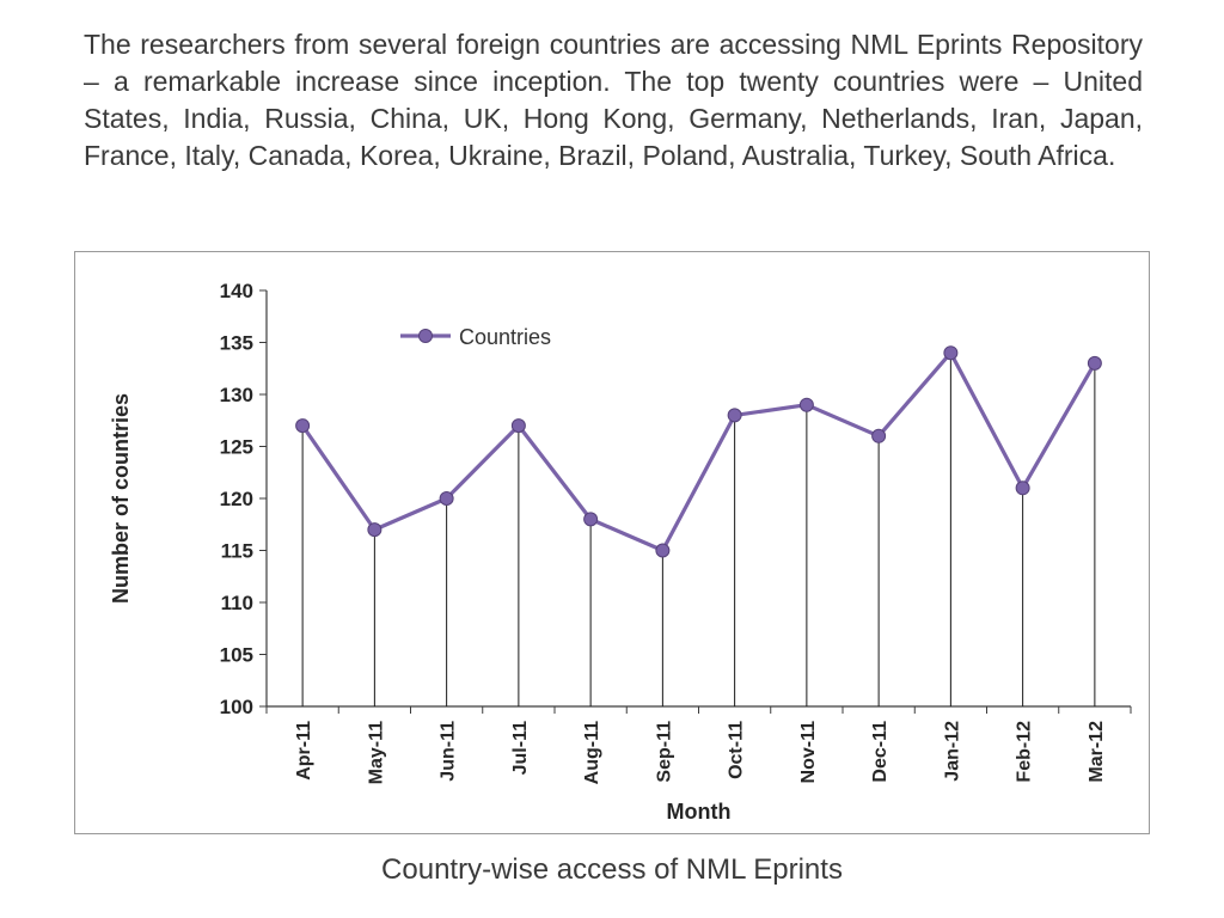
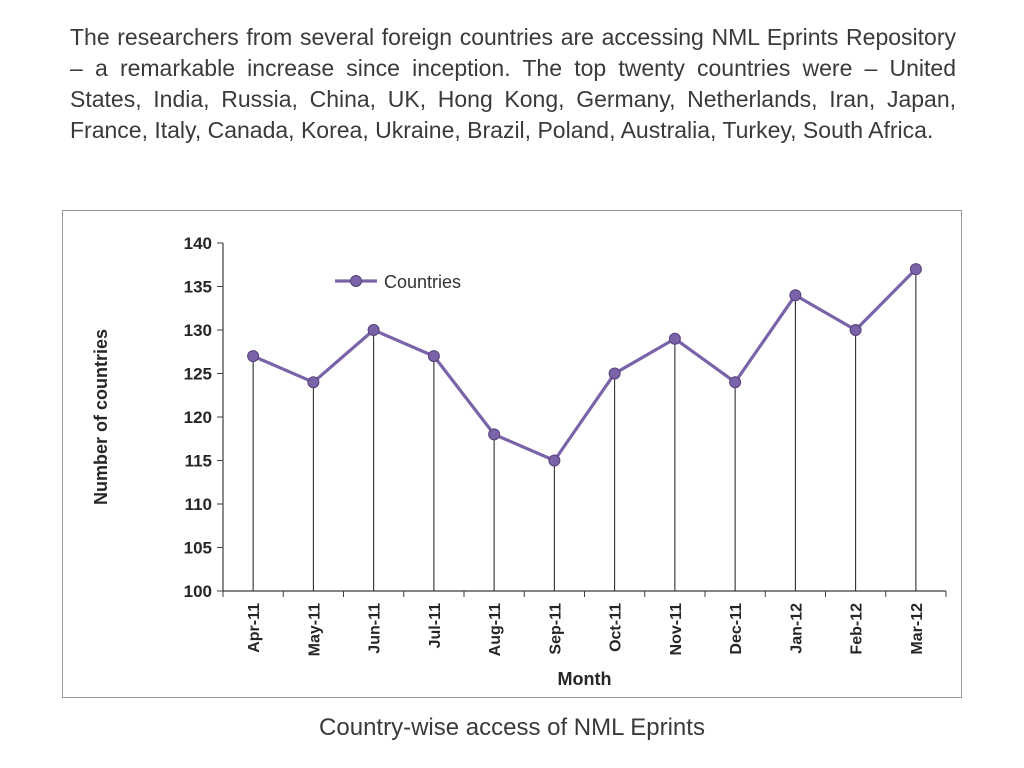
May-11: 117 -> 124
Jun-11: 120 -> 130
Oct-11: 128 -> 125
Dec-11: 126 -> 124
Feb-12: 121 -> 130
Mar-12: 133 -> 137
